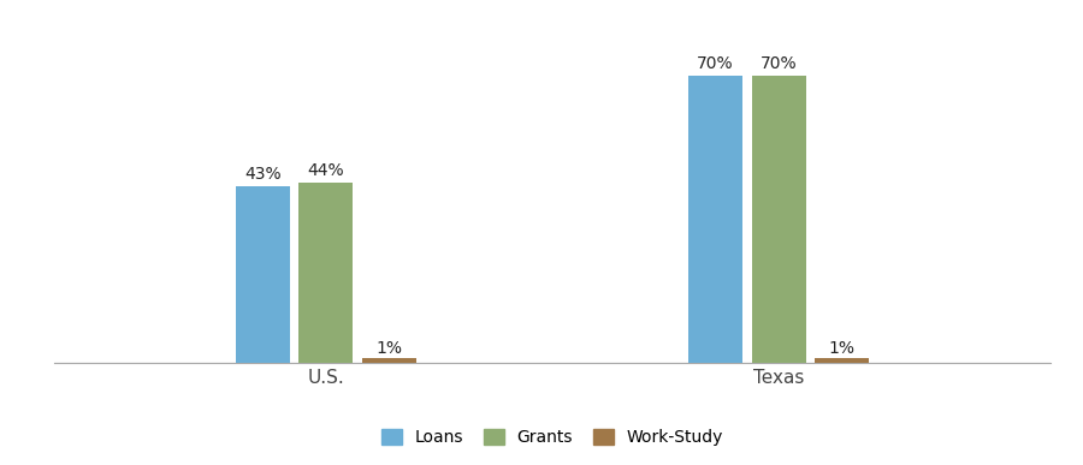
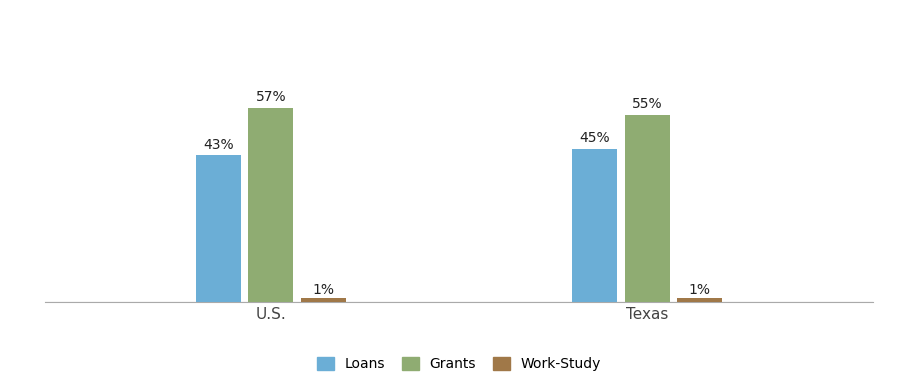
Grants/U.S.: 44% -> 57%
Loans/Texas: 70% -> 45%
Grants/Texas: 70% -> 55%
